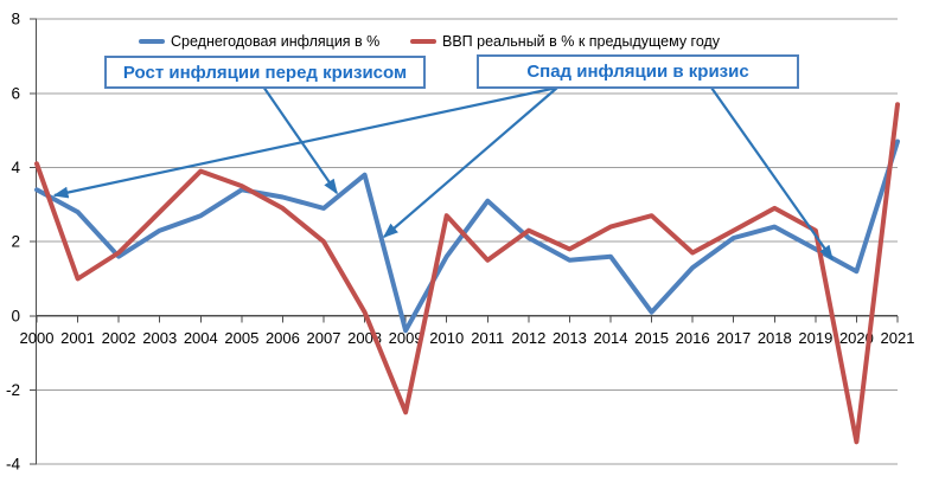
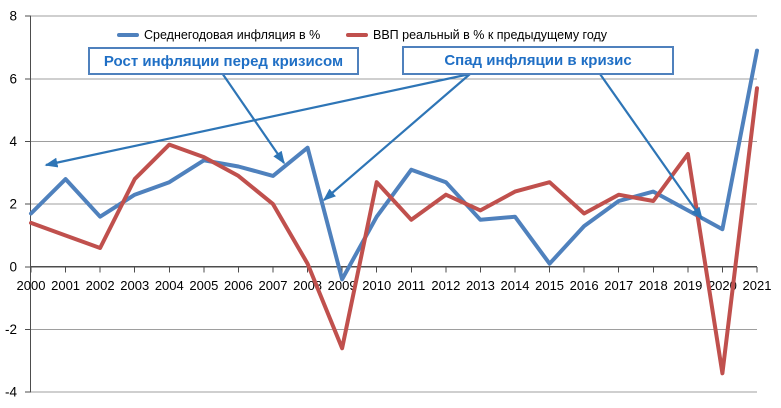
Среднегодовая инфляция в %/2000: 3.4 -> 1.7
ВВП реальный в % к предыдущему году/2000: 4.1 -> 1.4
ВВП реальный в % к предыдущему году/2002: 1.7 -> 0.6
Среднегодовая инфляция в %/2012: 2.1 -> 2.7
ВВП реальный в % к предыдущему году/2018: 2.9 -> 2.1
ВВП реальный в % к предыдущему году/2019: 2.3 -> 3.6
Среднегодовая инфляция в %/2021: 4.7 -> 6.9
